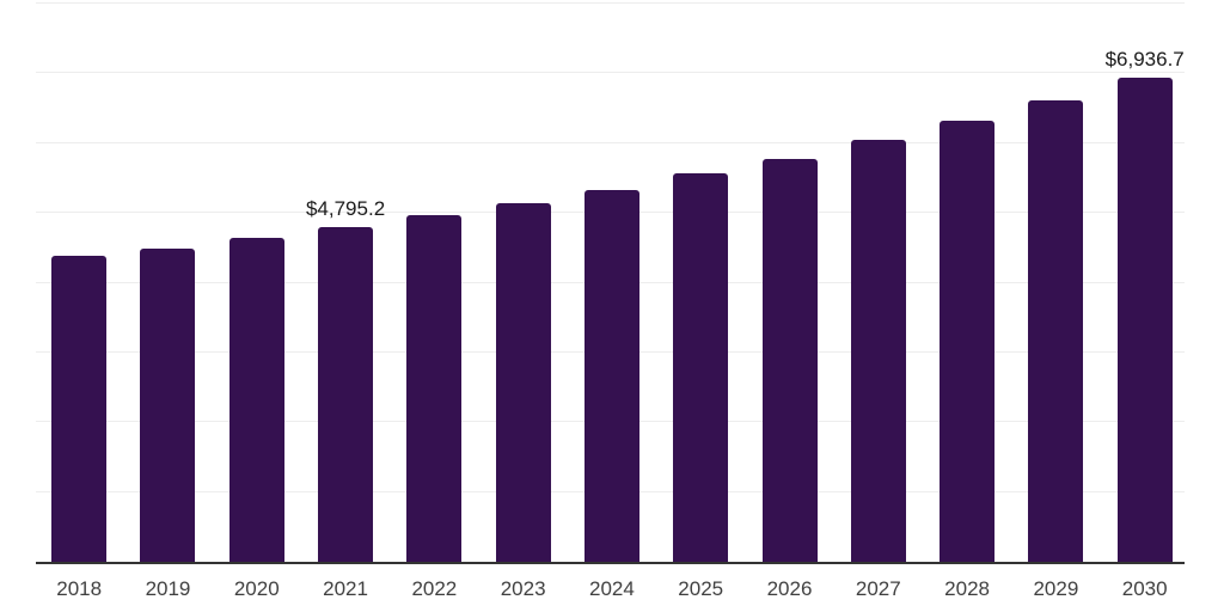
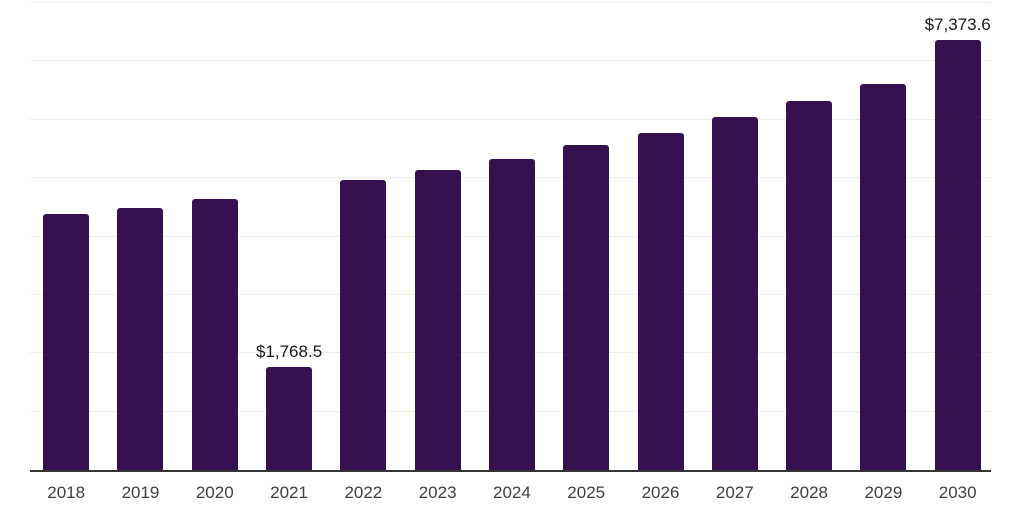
2021: $4,795.2 -> $1,768.5
2030: $6,936.7 -> $7,373.6
